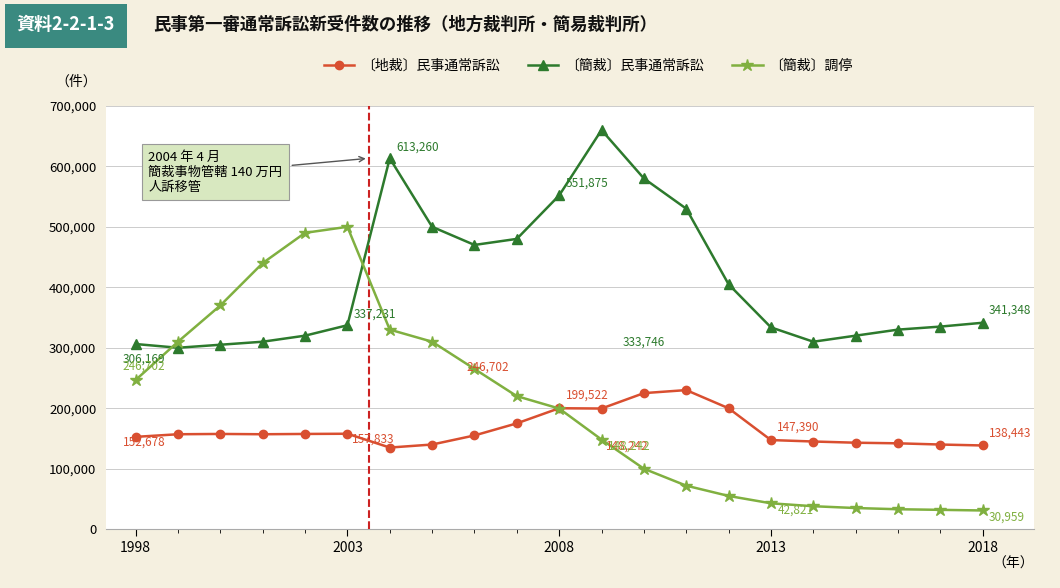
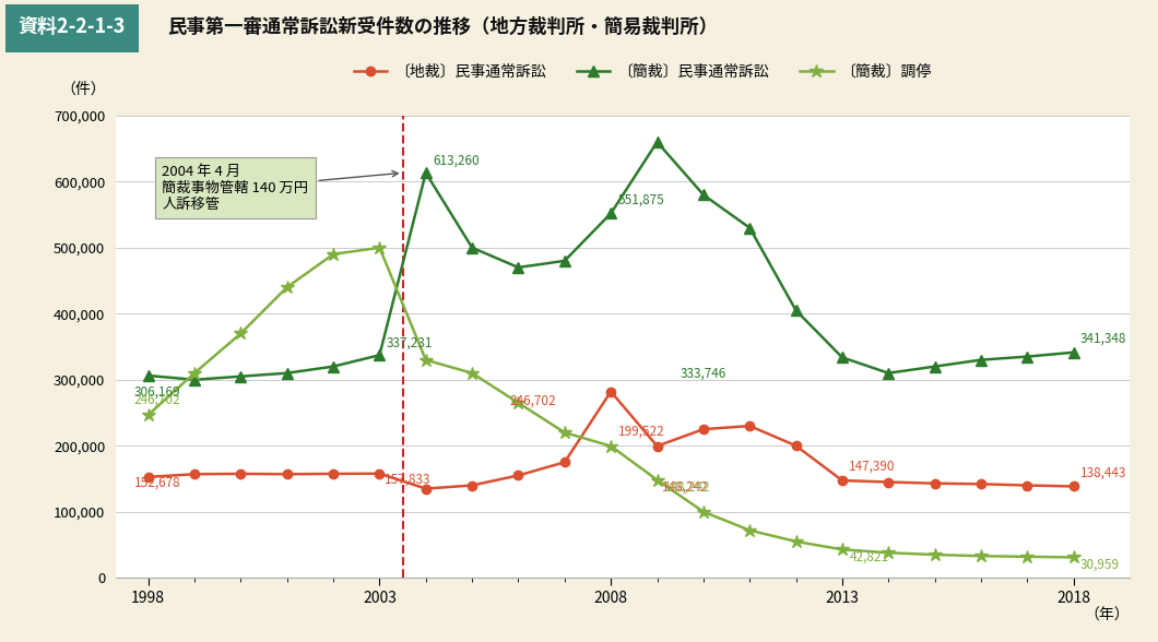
〔地裁〕民事通常訴訟/2008: 200,000 -> 282,000
